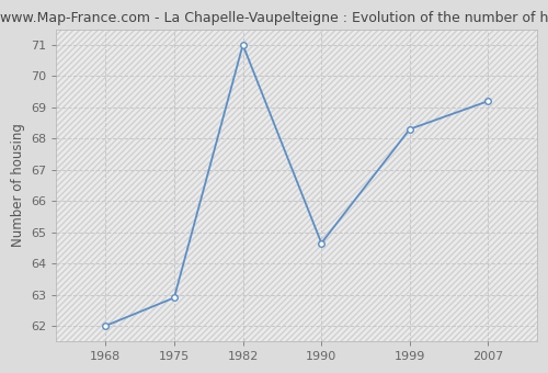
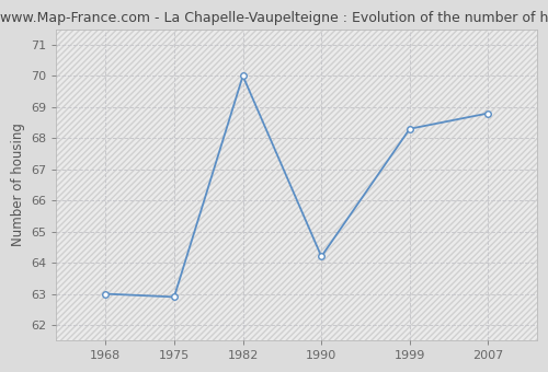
1968: 62.00 -> 63.00
1982: 71.00 -> 70.00
1990: 64.65 -> 64.20
2007: 69.20 -> 68.80
